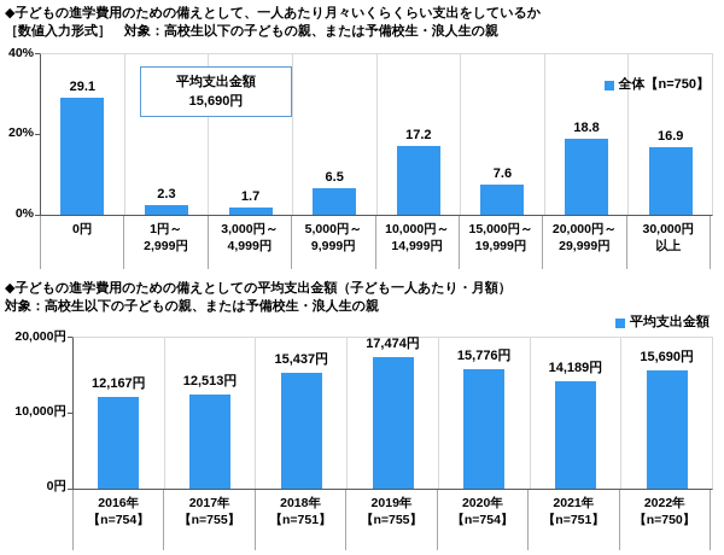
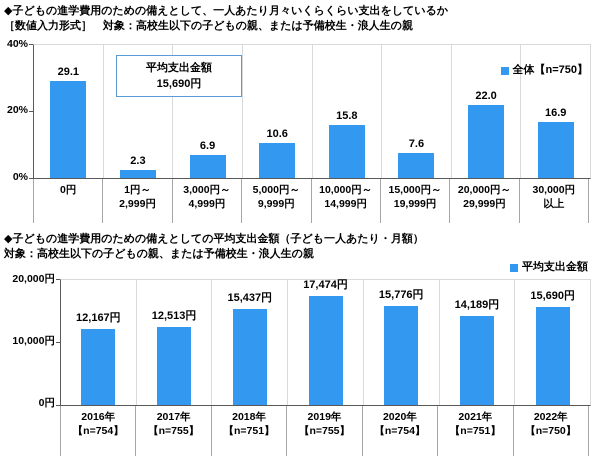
◆子どもの進学費用のための備えとして、一人あたり月々いくらくらい支出をしているか/3,000円～ 4,999円: 1.7 -> 6.9
◆子どもの進学費用のための備えとして、一人あたり月々いくらくらい支出をしているか/5,000円～ 9,999円: 6.5 -> 10.6
◆子どもの進学費用のための備えとして、一人あたり月々いくらくらい支出をしているか/10,000円～ 14,999円: 17.2 -> 15.8
◆子どもの進学費用のための備えとして、一人あたり月々いくらくらい支出をしているか/20,000円～ 29,999円: 18.8 -> 22.0
